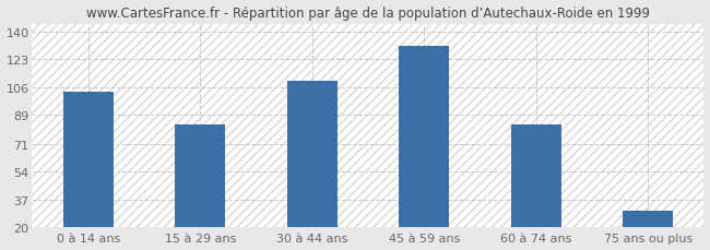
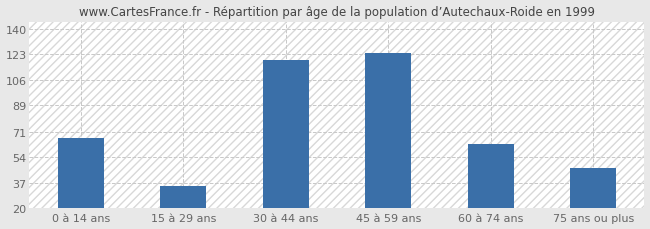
0 à 14 ans: 103 -> 67
15 à 29 ans: 83 -> 35
30 à 44 ans: 110 -> 119
45 à 59 ans: 131 -> 124
60 à 74 ans: 83 -> 63
75 ans ou plus: 30 -> 47
